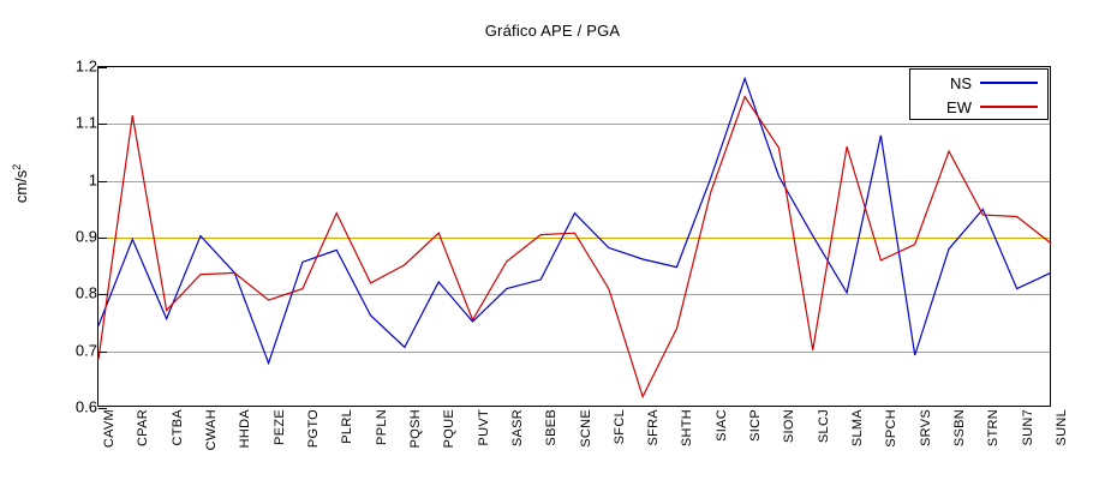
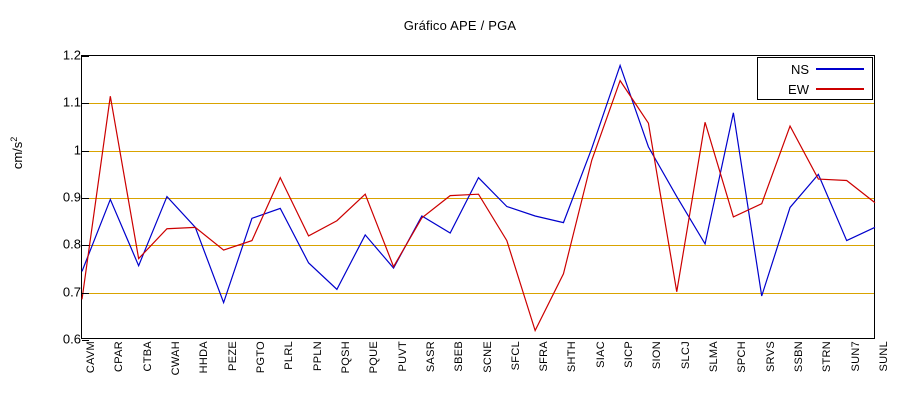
NS/SASR: 0.81 -> 0.86
